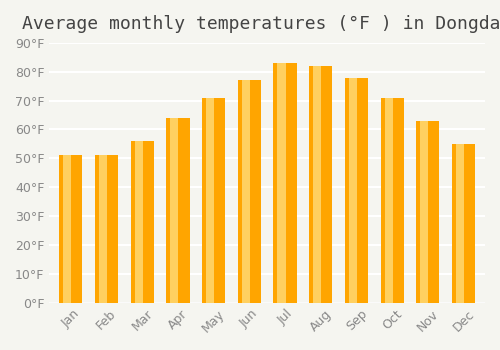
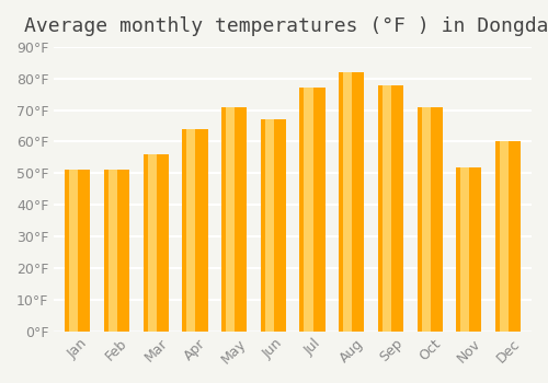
Jun: 77°F -> 67°F
Jul: 83°F -> 77°F
Nov: 63°F -> 52°F
Dec: 55°F -> 60°F
